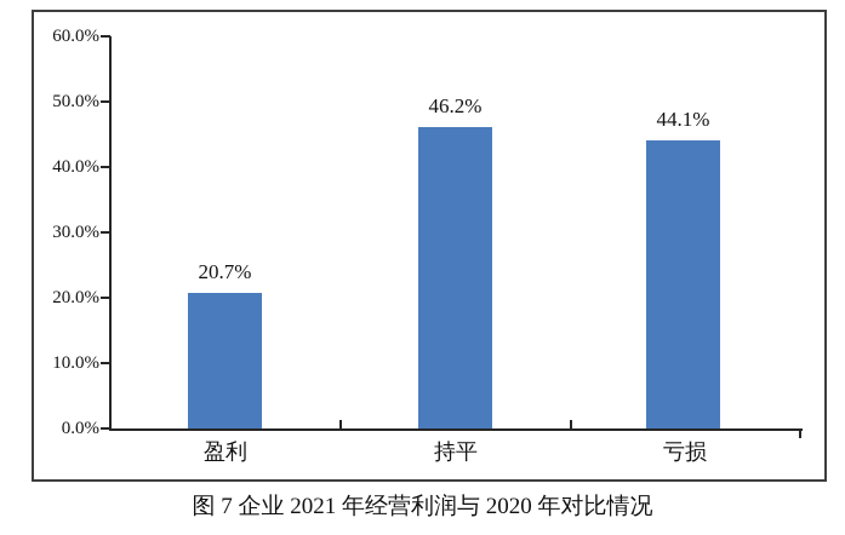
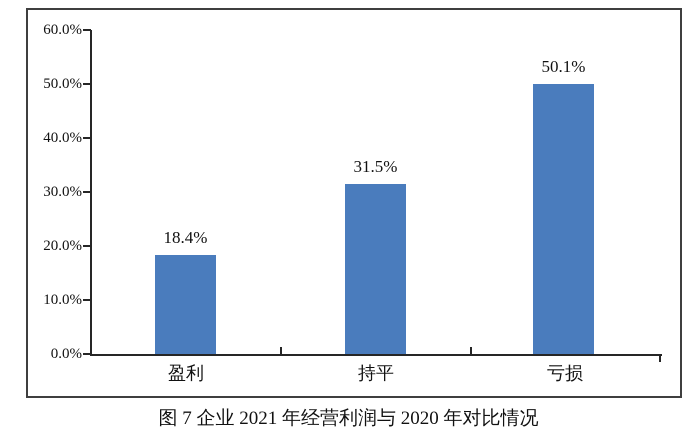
盈利: 20.7% -> 18.4%
持平: 46.2% -> 31.5%
亏损: 44.1% -> 50.1%
